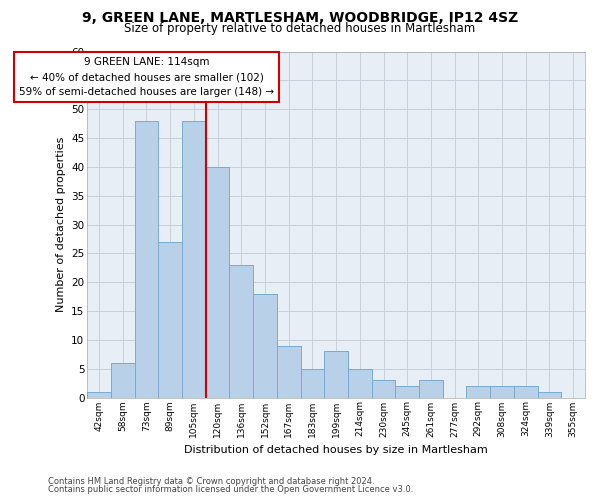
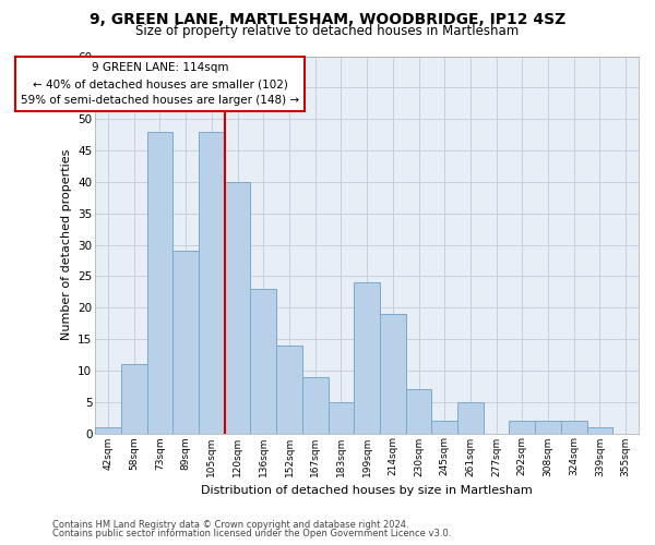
58sqm: 6 -> 11
89sqm: 27 -> 29
152sqm: 18 -> 14
199sqm: 8 -> 24
214sqm: 5 -> 19
230sqm: 3 -> 7
261sqm: 3 -> 5
